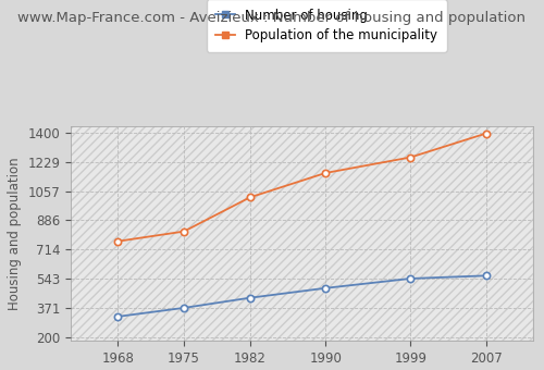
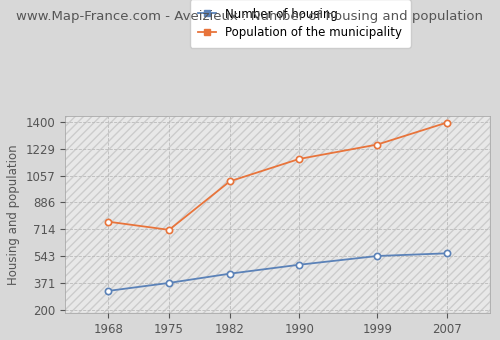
Population of the municipality/1975: 820 -> 710
